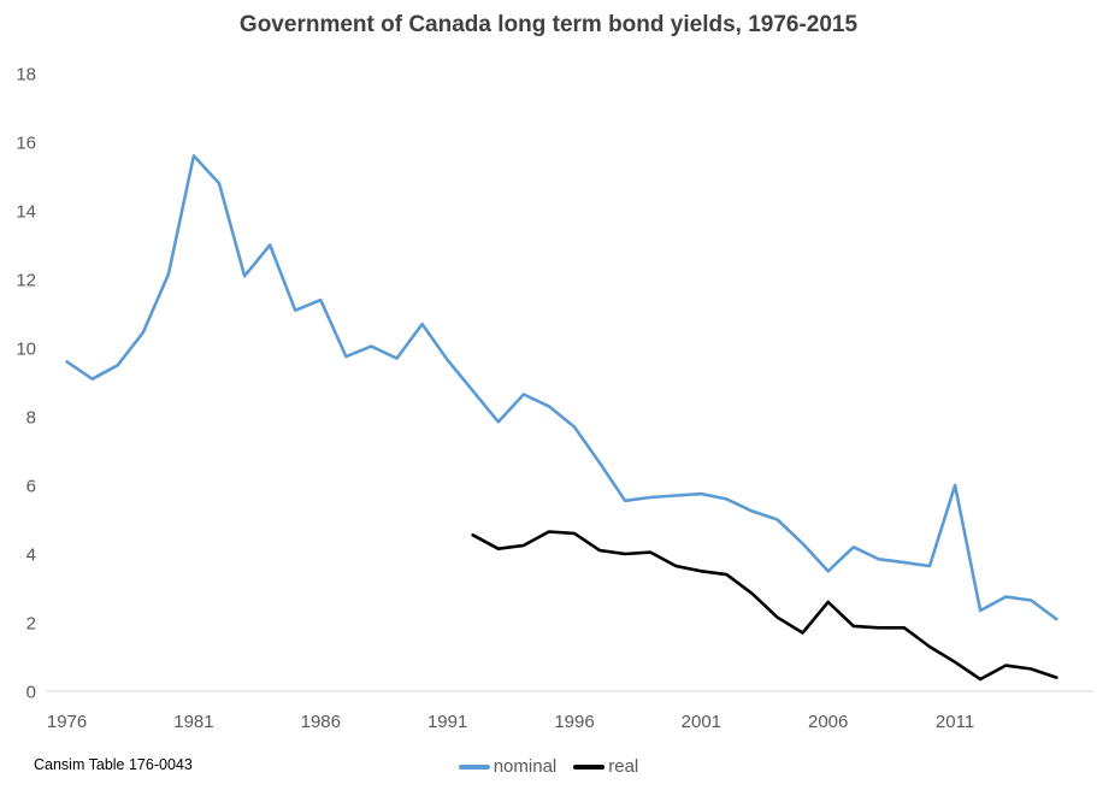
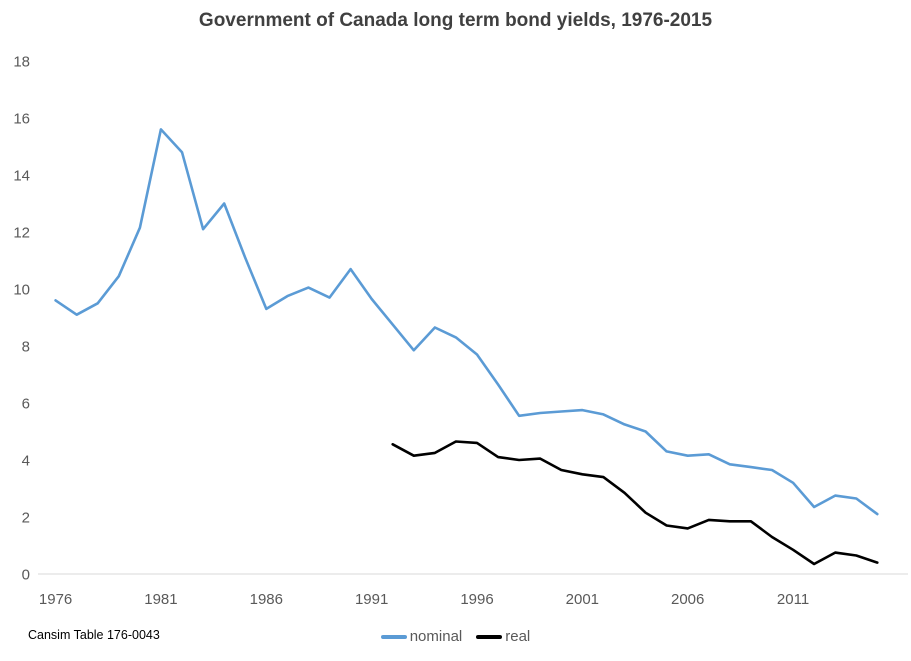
nominal/1986: 11.4 -> 9.3
nominal/2006: 3.5 -> 4.2
real/2006: 2.6 -> 1.6
nominal/2011: 6.0 -> 3.2
